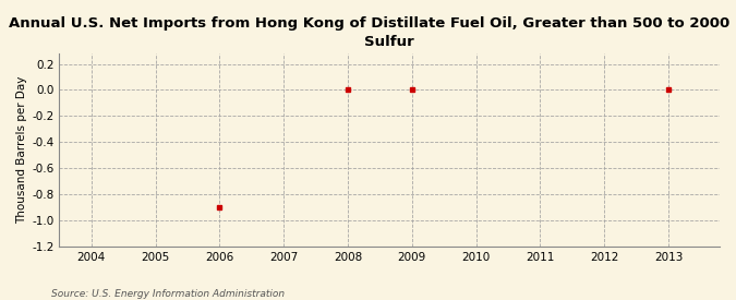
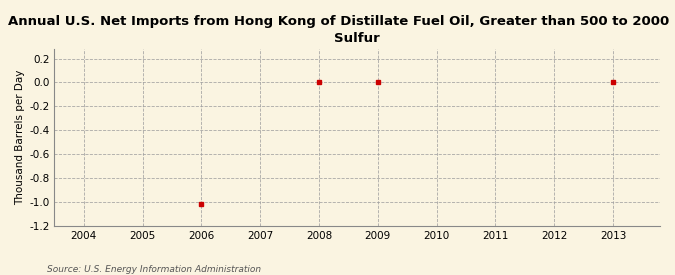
2006: -0.90 -> -1.02
